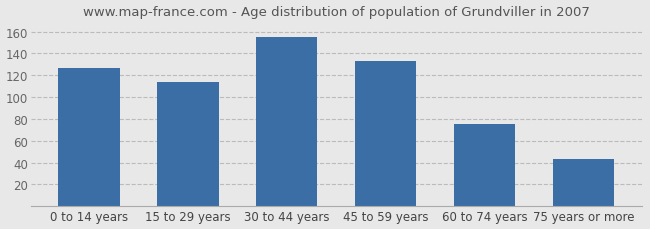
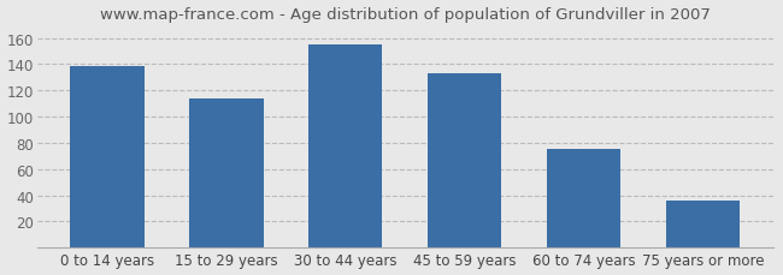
0 to 14 years: 127 -> 139
75 years or more: 43 -> 36
